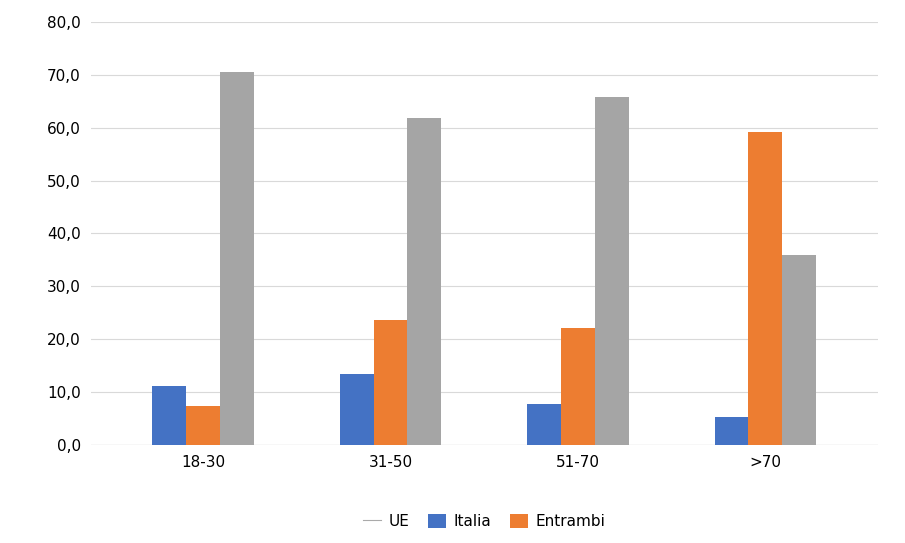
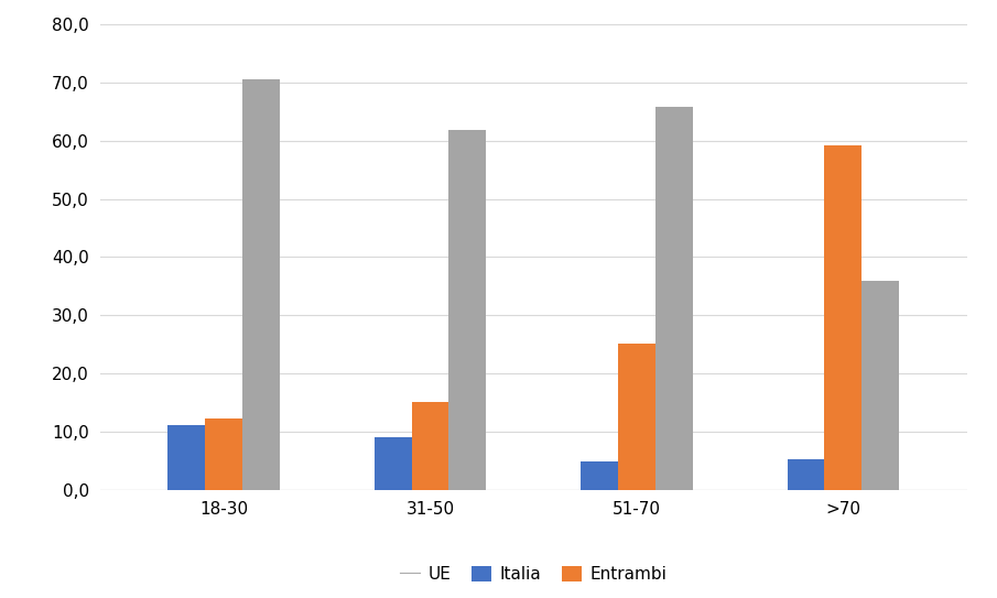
Entrambi/18-30: 7,4 -> 12,4
Italia/31-50: 13,5 -> 9,2
Entrambi/31-50: 23,7 -> 15,2
Italia/51-70: 7,8 -> 5,0
Entrambi/51-70: 22,1 -> 25,2
